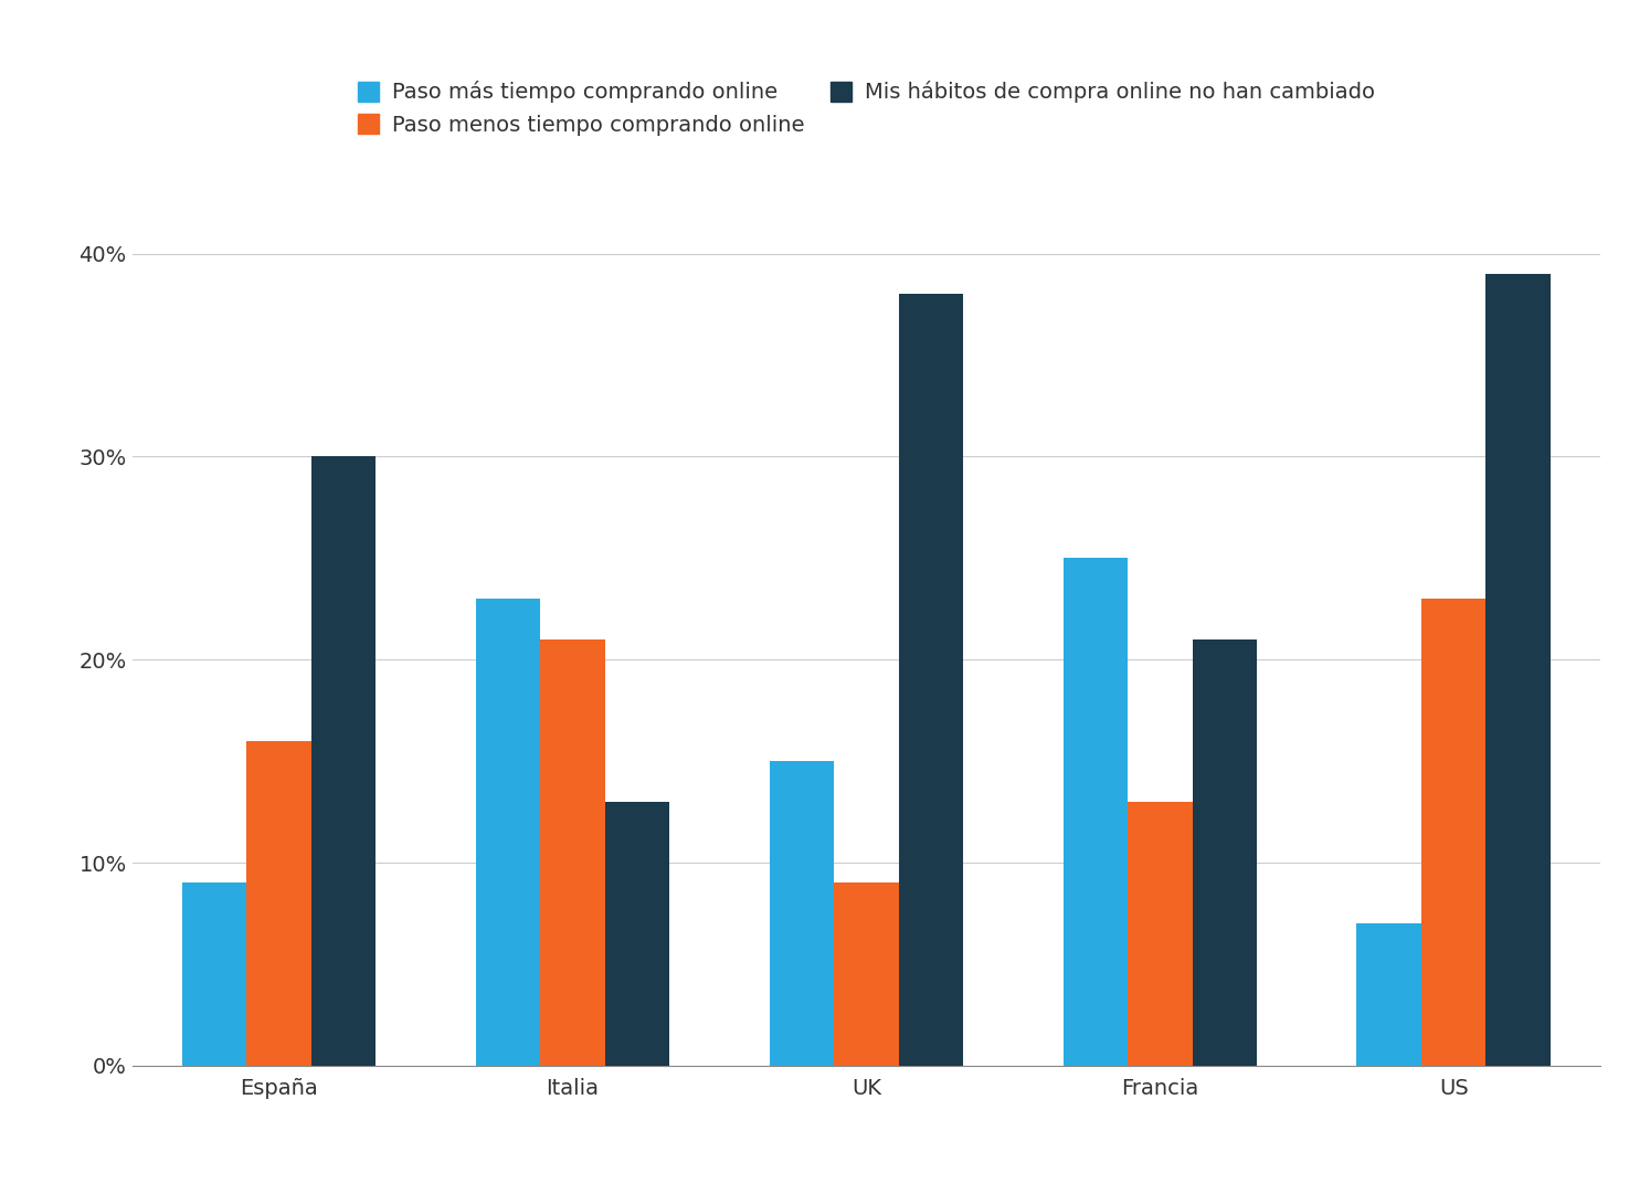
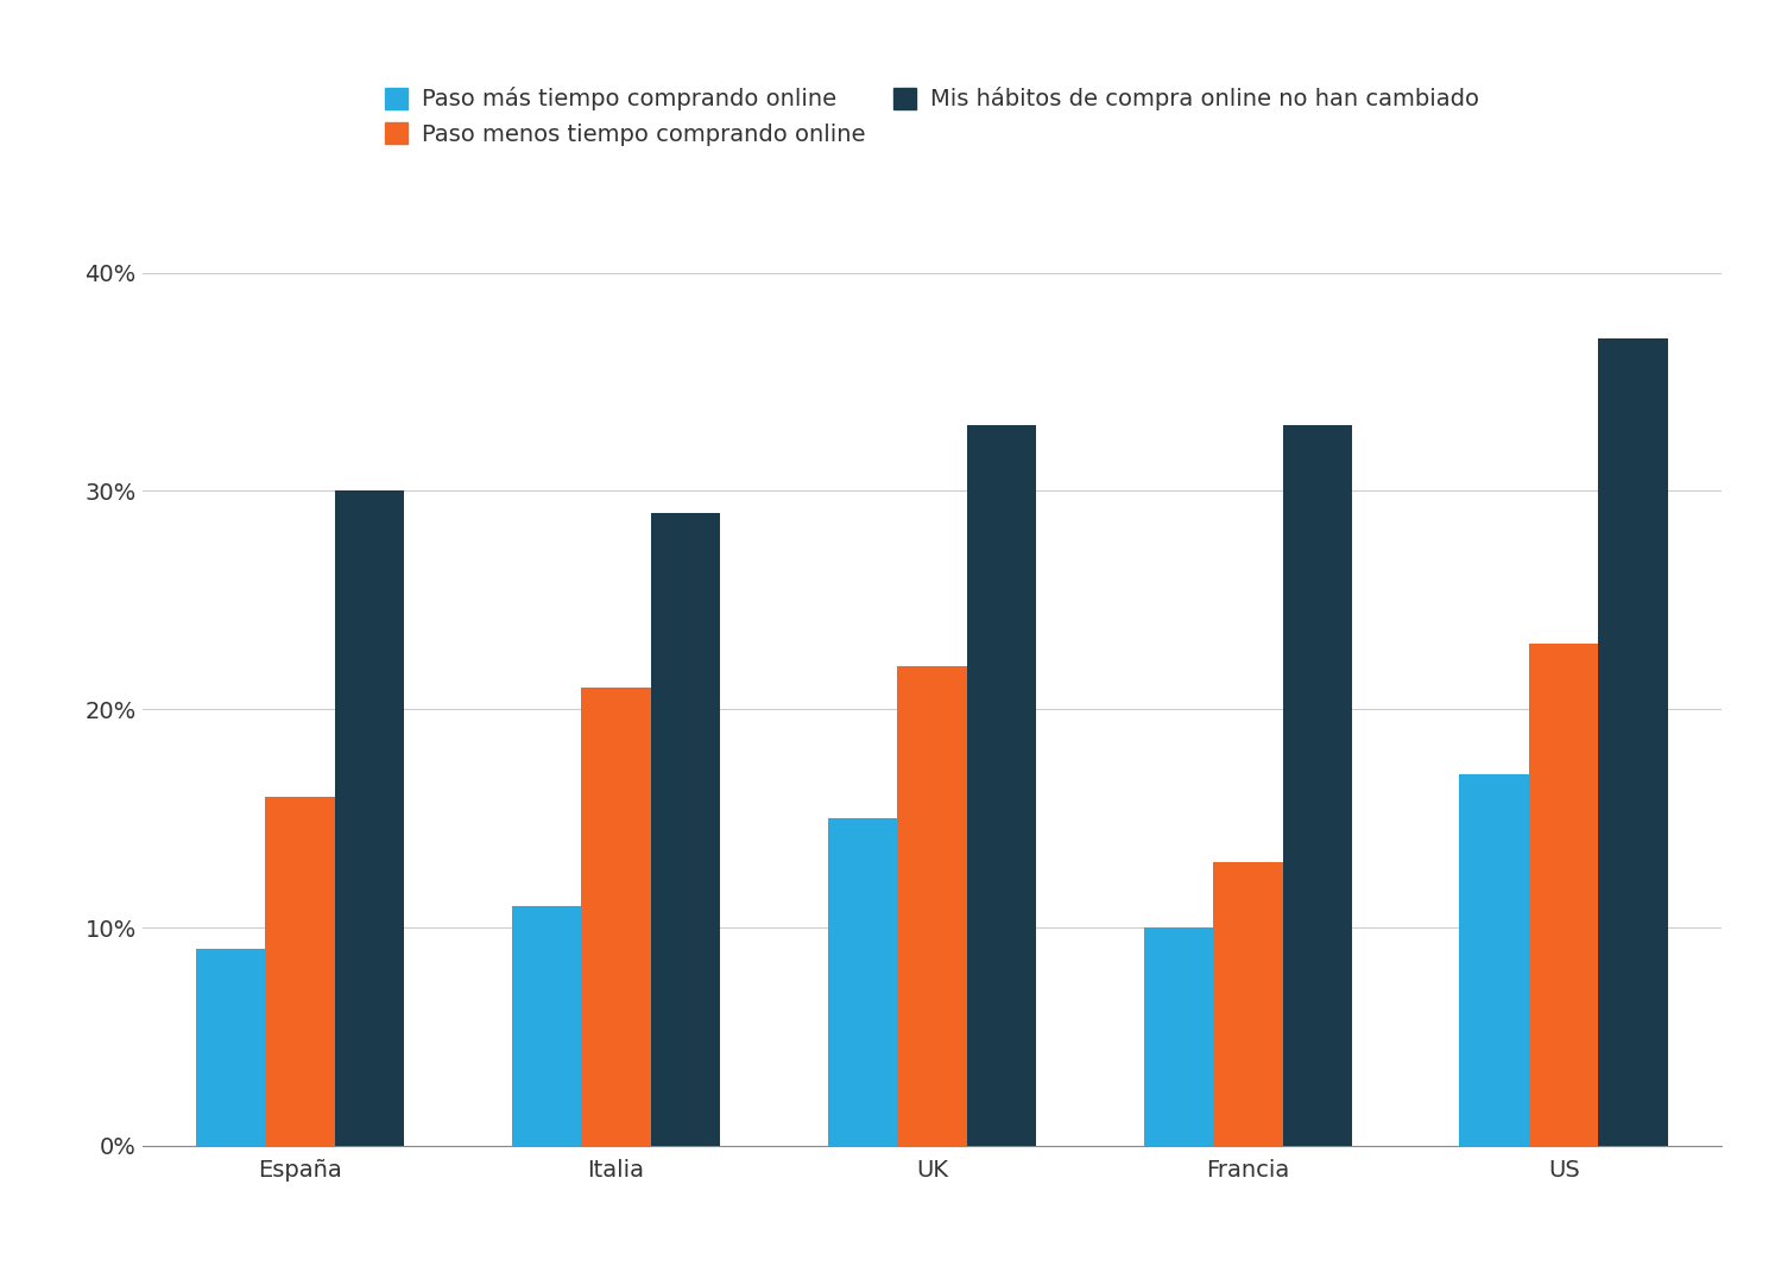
Paso más tiempo comprando online/Italia: 23% -> 11%
Mis hábitos de compra online no han cambiado/Italia: 13% -> 29%
Paso menos tiempo comprando online/UK: 9% -> 22%
Mis hábitos de compra online no han cambiado/UK: 38% -> 33%
Paso más tiempo comprando online/Francia: 25% -> 10%
Mis hábitos de compra online no han cambiado/Francia: 21% -> 33%
Paso más tiempo comprando online/US: 7% -> 17%
Mis hábitos de compra online no han cambiado/US: 39% -> 37%
